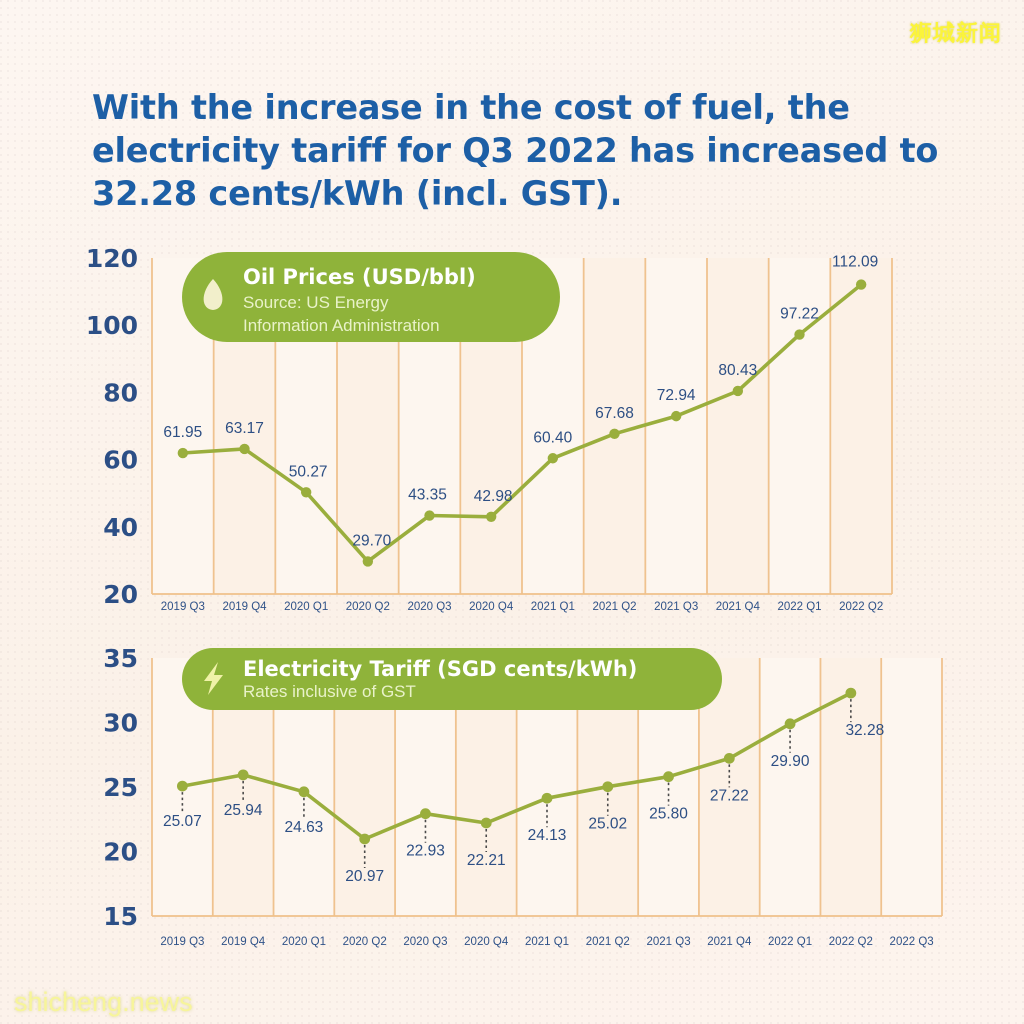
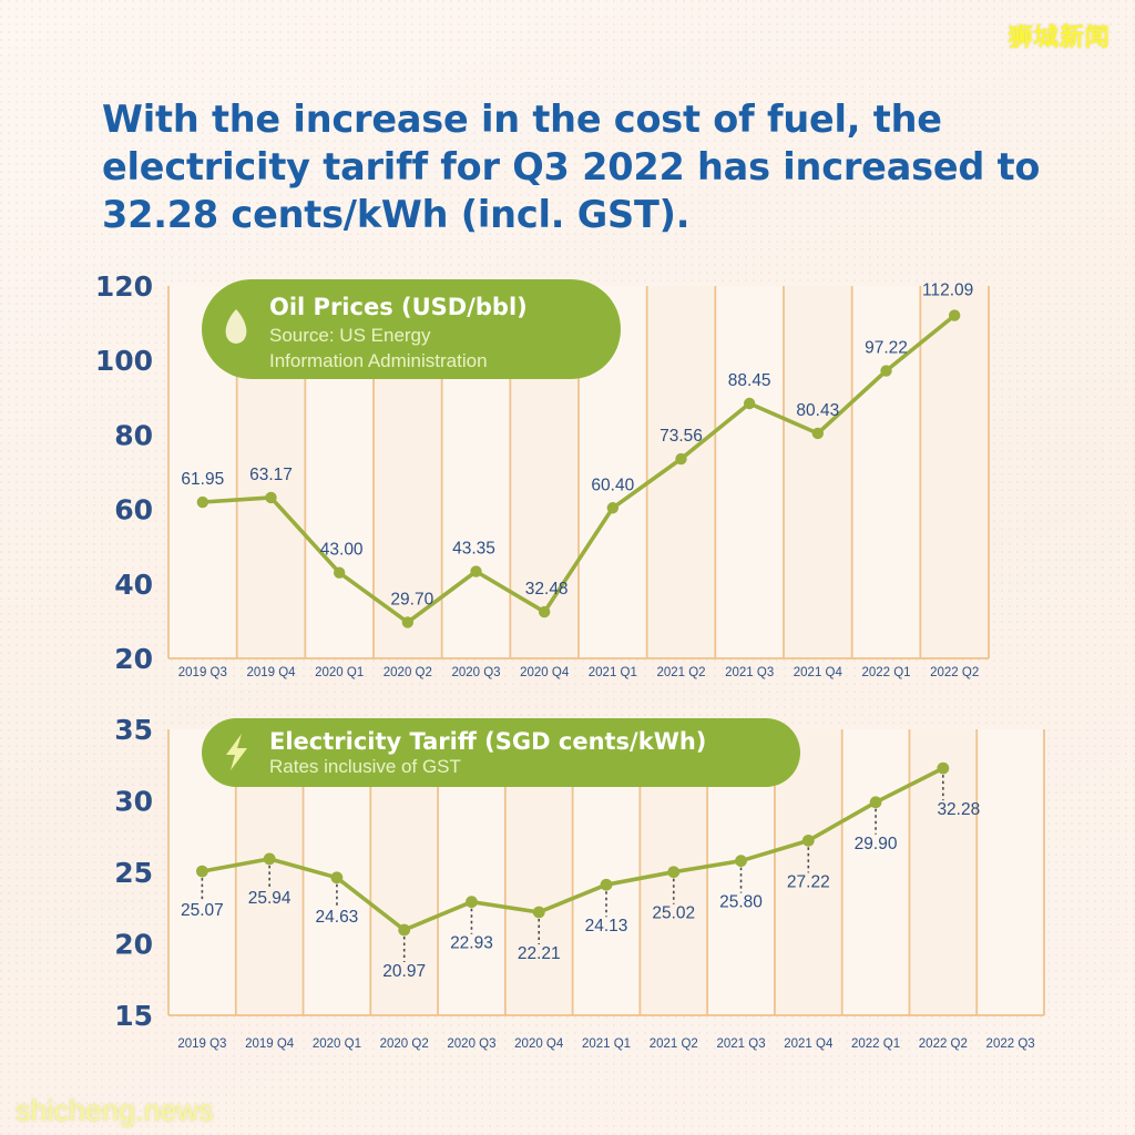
Oil Prices (USD/bbl)/2020 Q1: 50.27 -> 43.00
Oil Prices (USD/bbl)/2020 Q4: 42.98 -> 32.48
Oil Prices (USD/bbl)/2021 Q2: 67.68 -> 73.56
Oil Prices (USD/bbl)/2021 Q3: 72.94 -> 88.45
